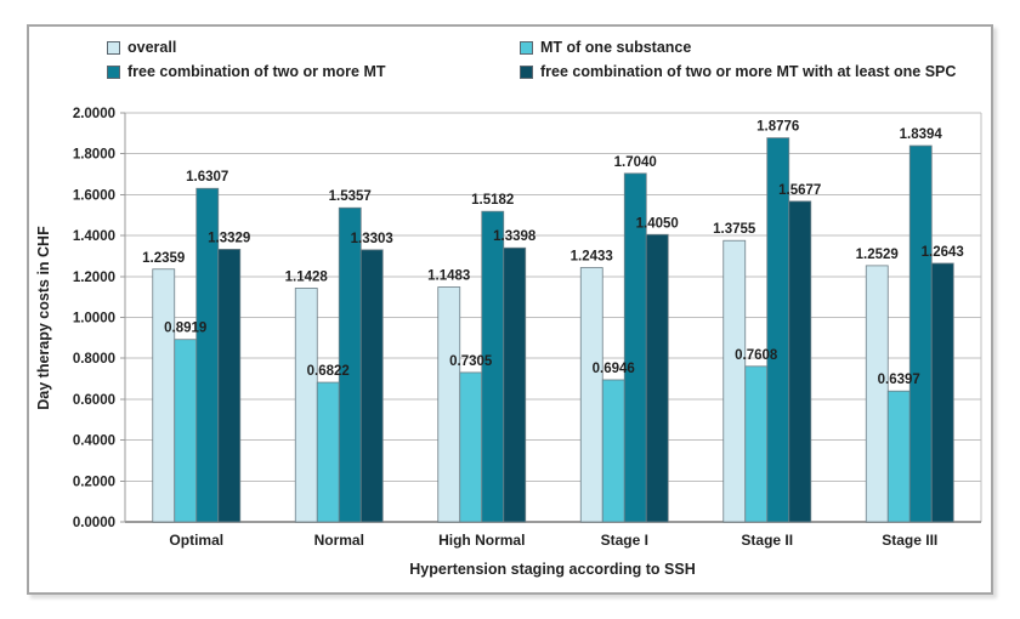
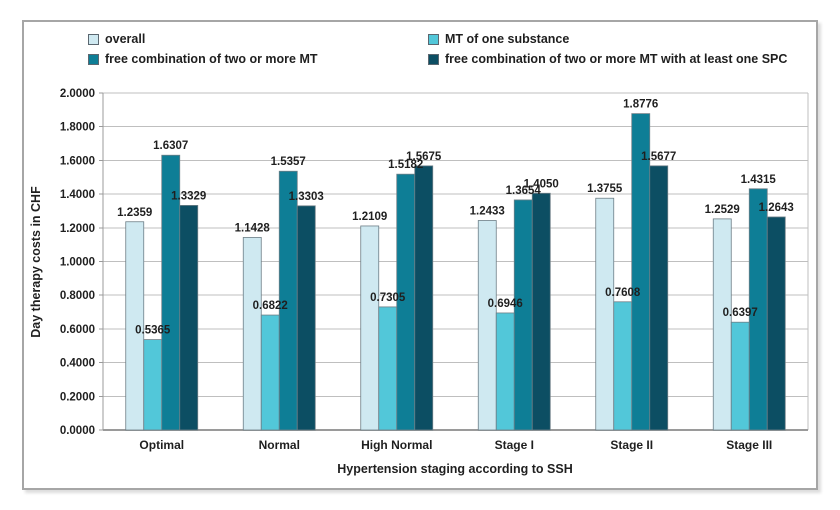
MT of one substance/Optimal: 0.8919 -> 0.5365
overall/High Normal: 1.1483 -> 1.2109
free combination of two or more MT with at least one SPC/High Normal: 1.3398 -> 1.5675
free combination of two or more MT/Stage I: 1.7040 -> 1.3654
free combination of two or more MT/Stage III: 1.8394 -> 1.4315
